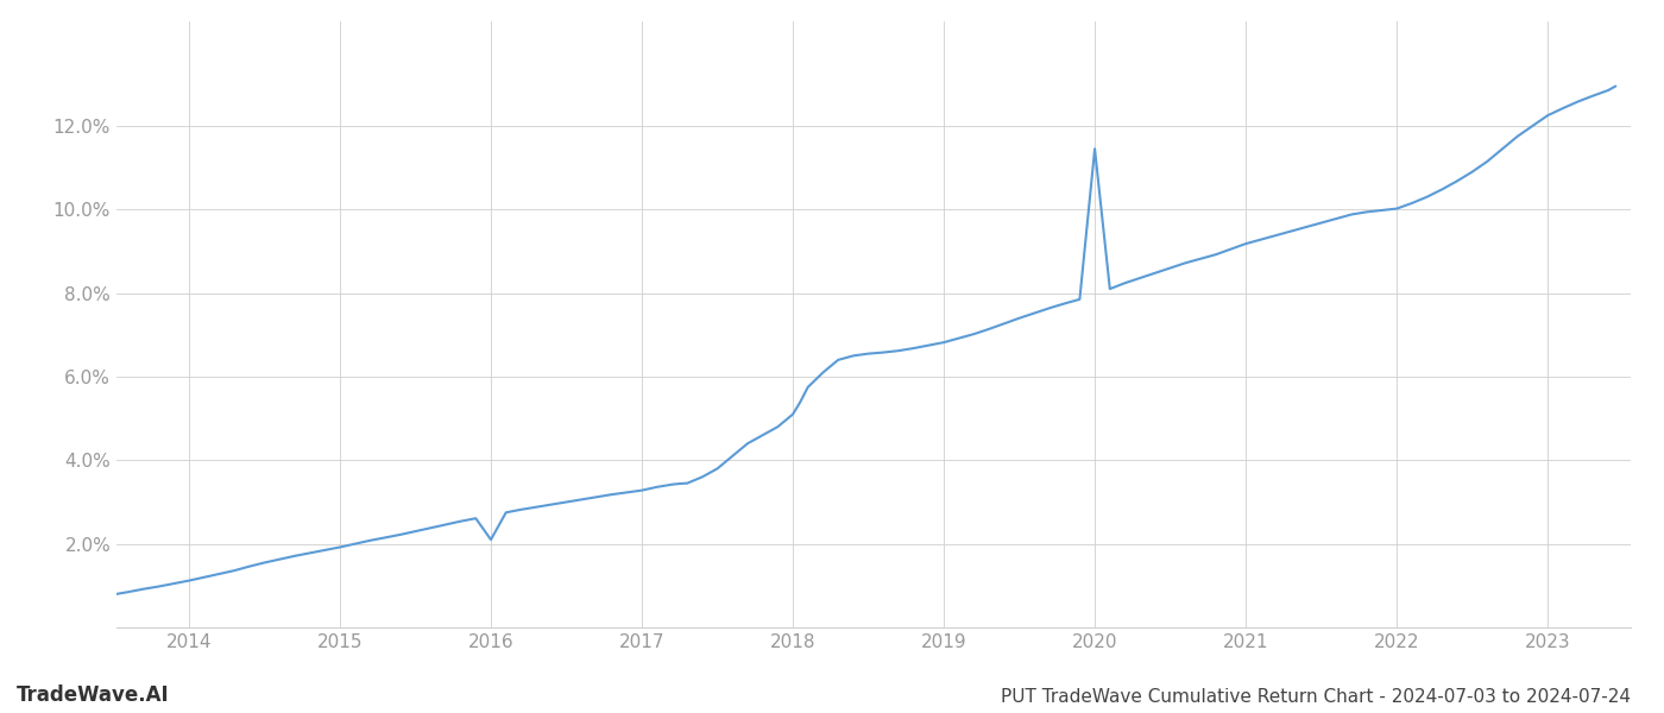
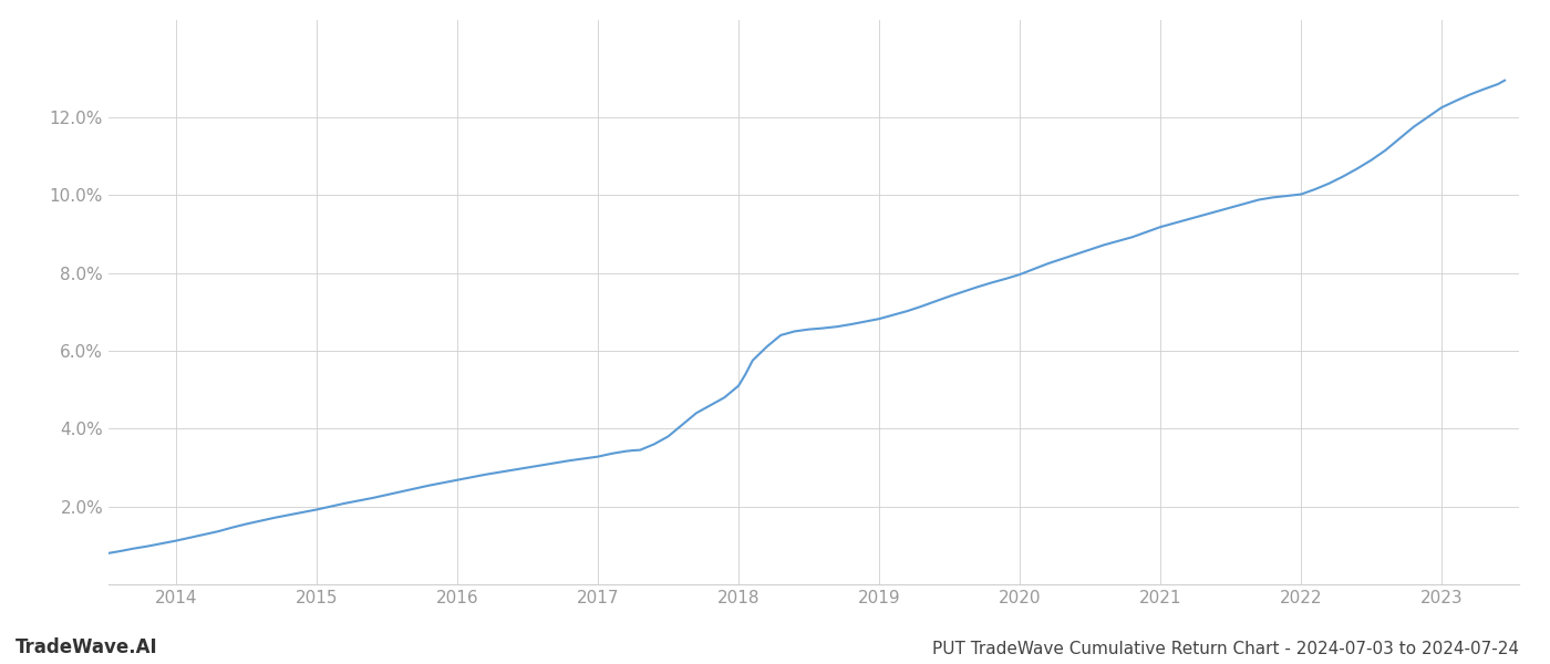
2016: 2.10% -> 2.68%
2020: 11.45% -> 7.96%
